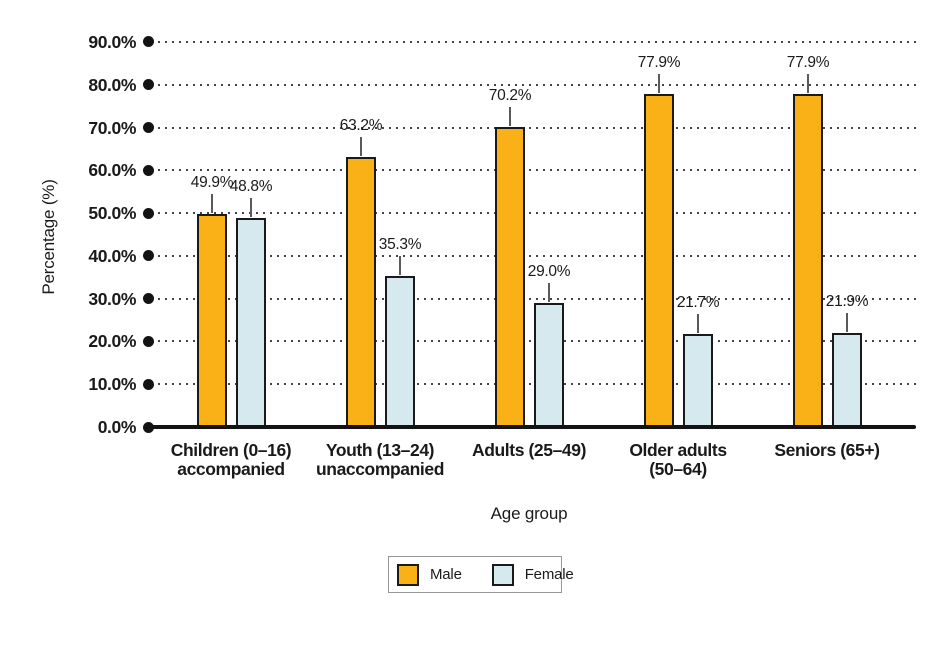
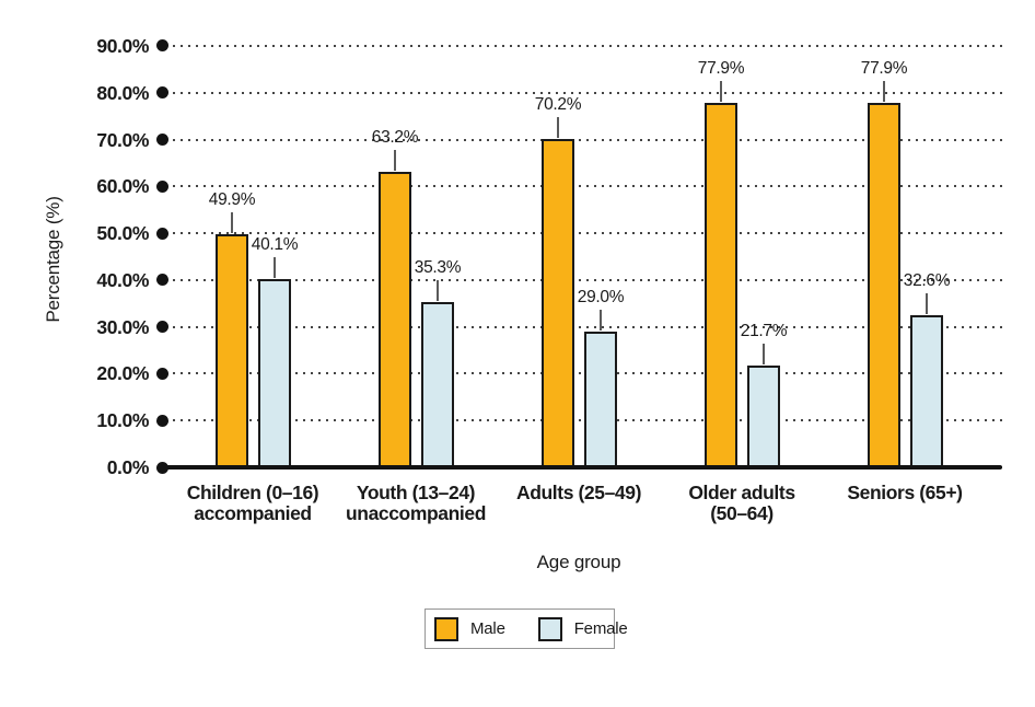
Female/Children (0–16) accompanied: 48.8% -> 40.1%
Female/Seniors (65+): 21.9% -> 32.6%
